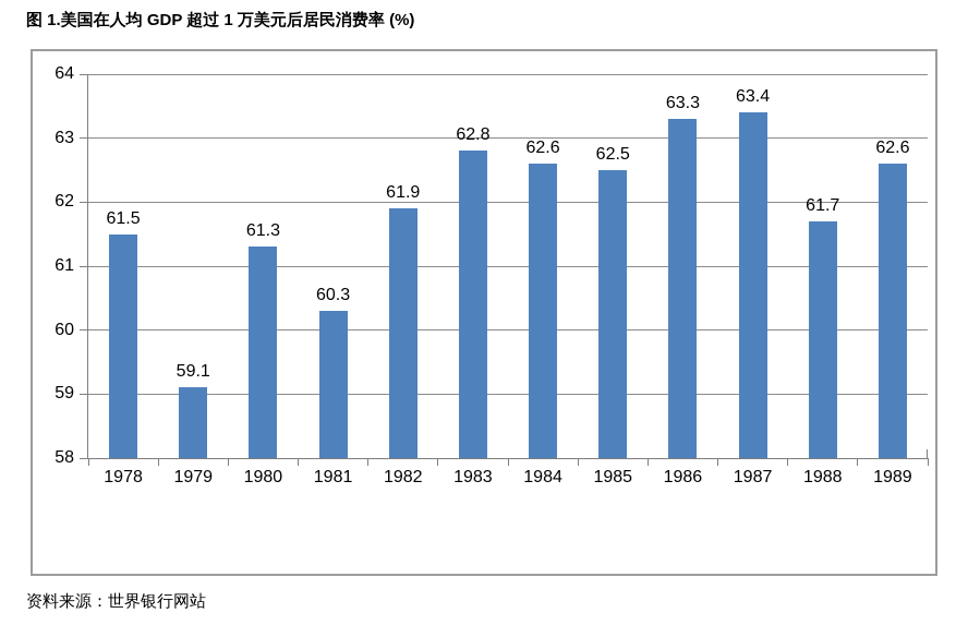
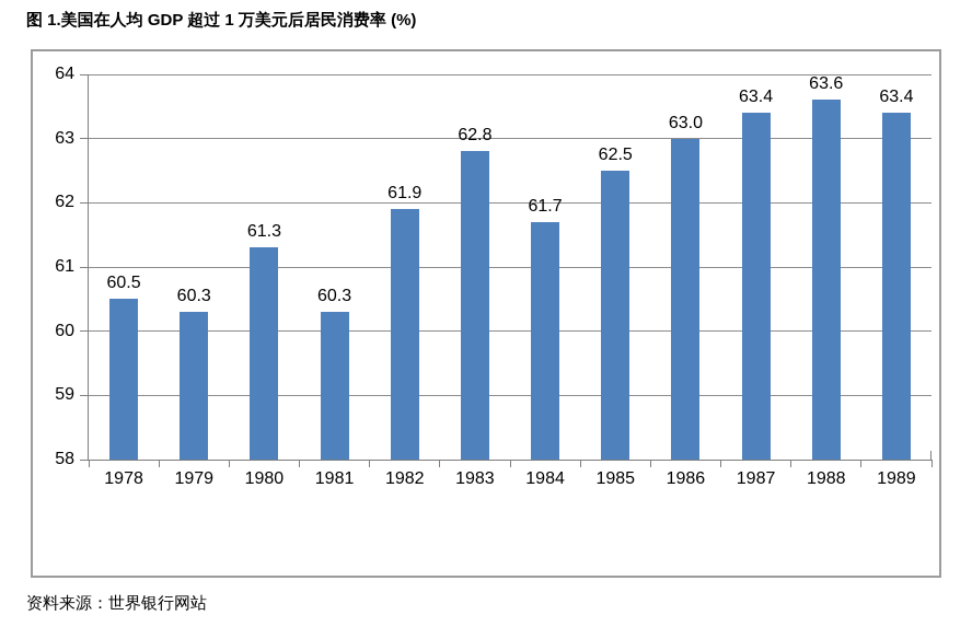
1978: 61.5 -> 60.5
1979: 59.1 -> 60.3
1984: 62.6 -> 61.7
1986: 63.3 -> 63.0
1988: 61.7 -> 63.6
1989: 62.6 -> 63.4
